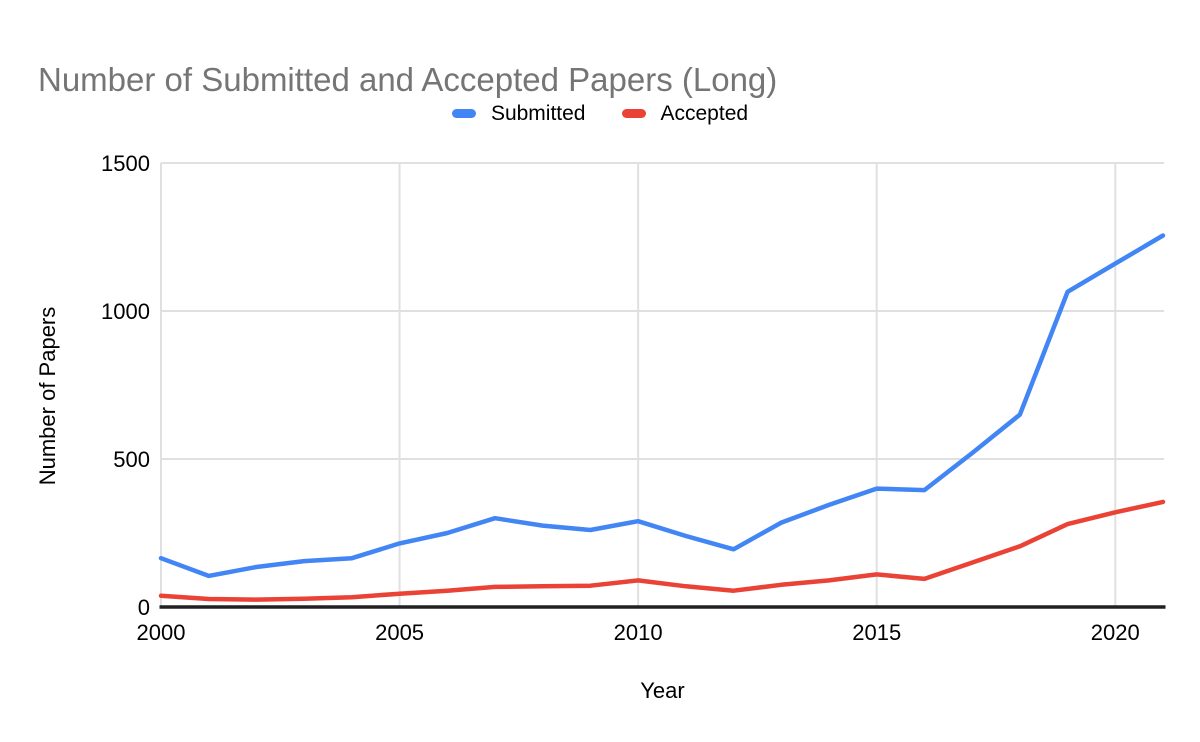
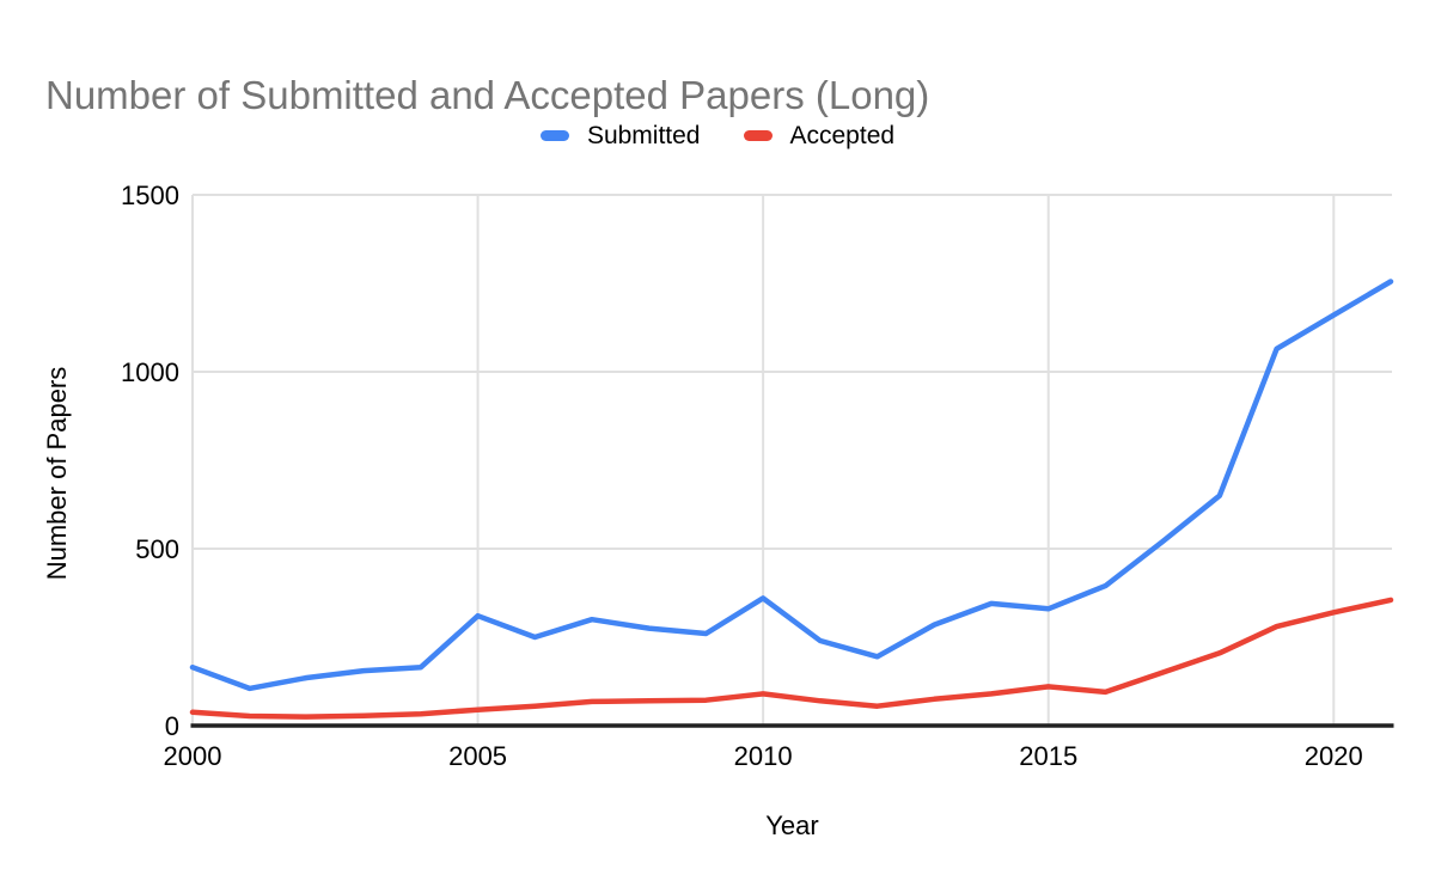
Submitted/2005: 220 -> 310
Submitted/2010: 290 -> 360
Submitted/2015: 400 -> 330
